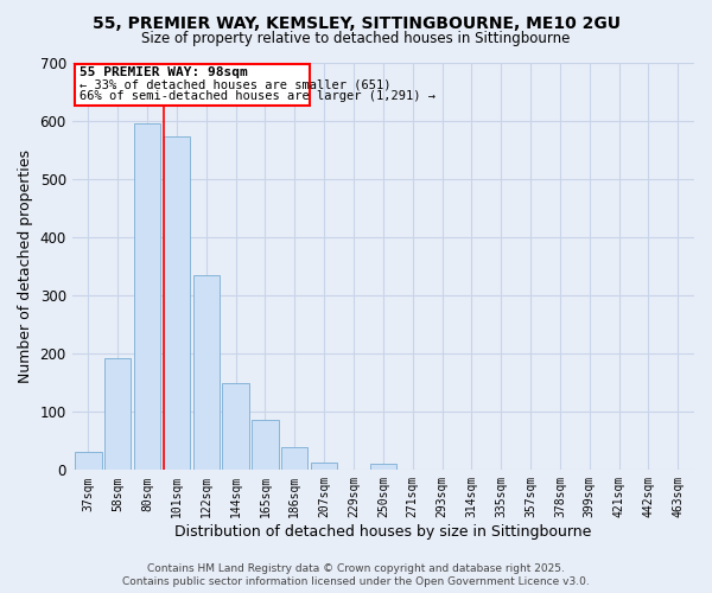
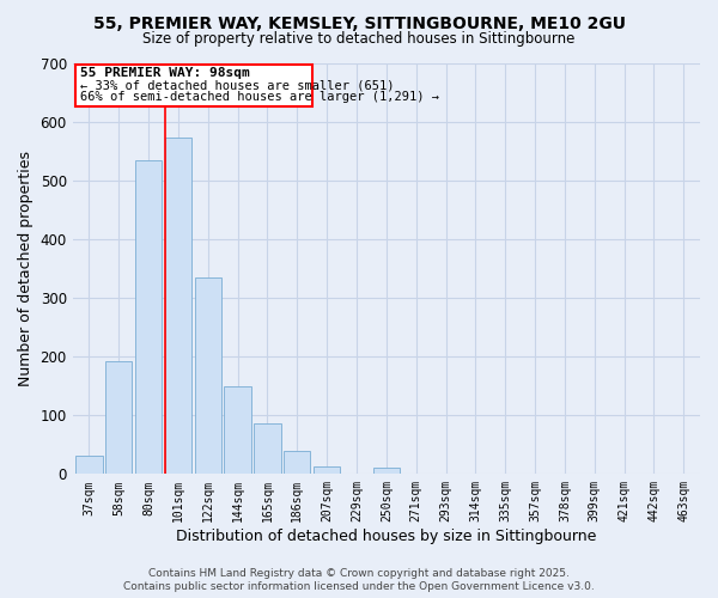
80sqm: 595 -> 535
